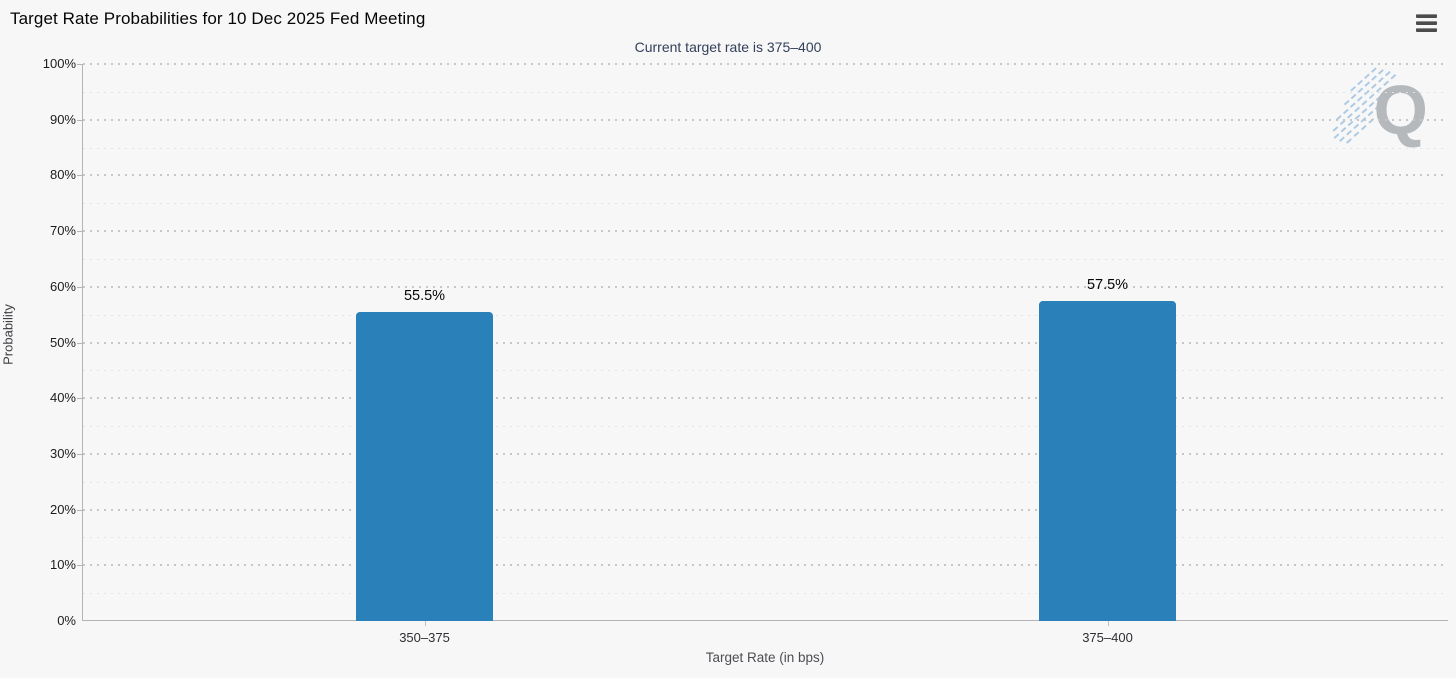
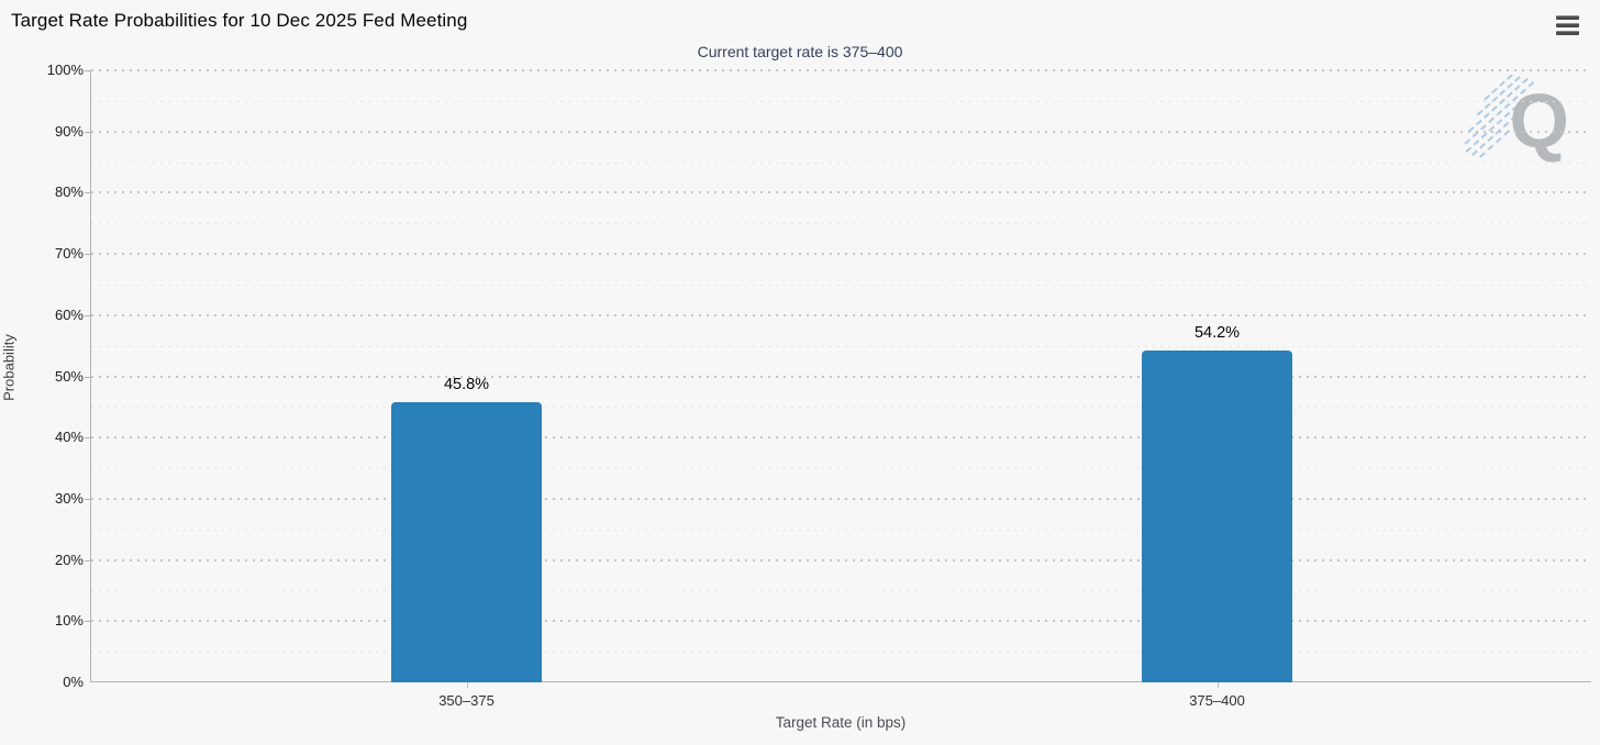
350–375: 55.5% -> 45.8%
375–400: 57.5% -> 54.2%
